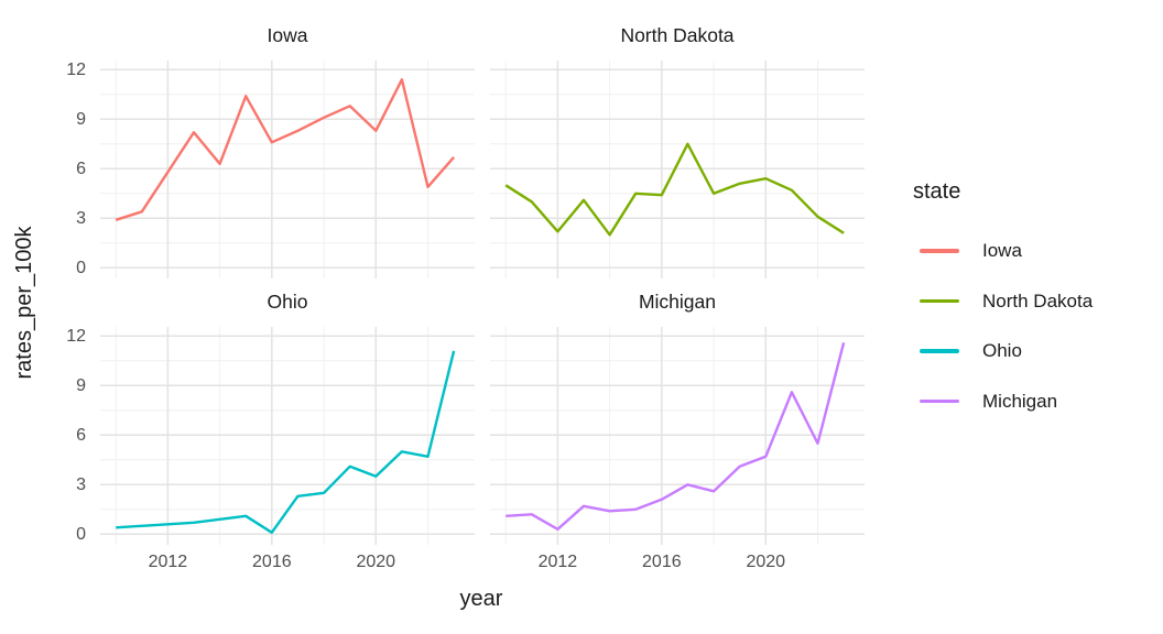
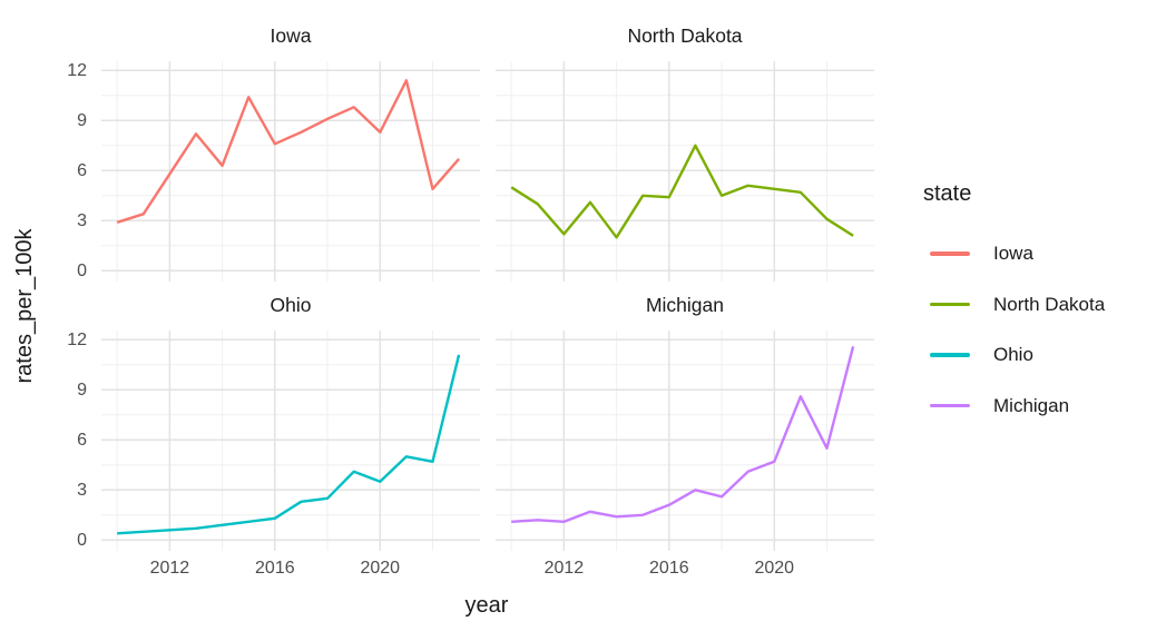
Michigan/2012: 0.3 -> 1.1
Ohio/2016: 0.1 -> 1.3
North Dakota/2020: 5.4 -> 4.9
